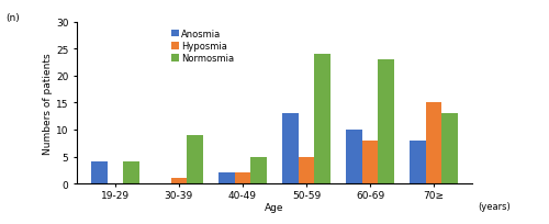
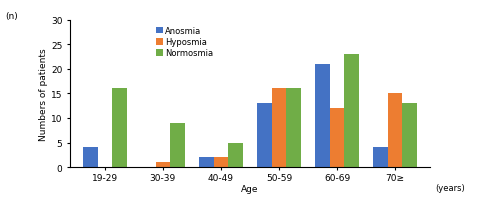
Normosmia/19-29: 4 -> 16
Hyposmia/50-59: 5 -> 16
Normosmia/50-59: 24 -> 16
Anosmia/60-69: 10 -> 21
Hyposmia/60-69: 8 -> 12
Anosmia/70≥: 8 -> 4
